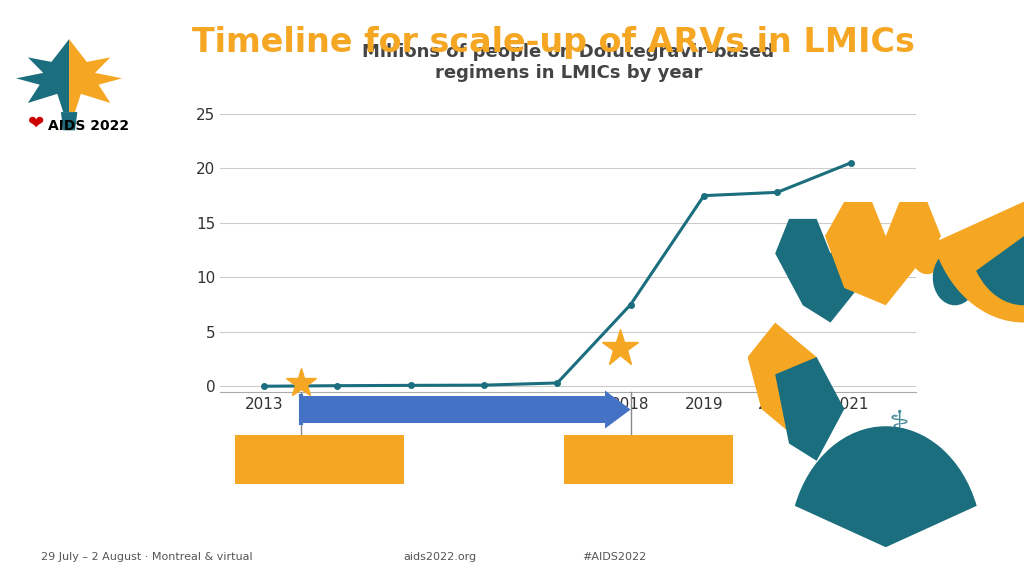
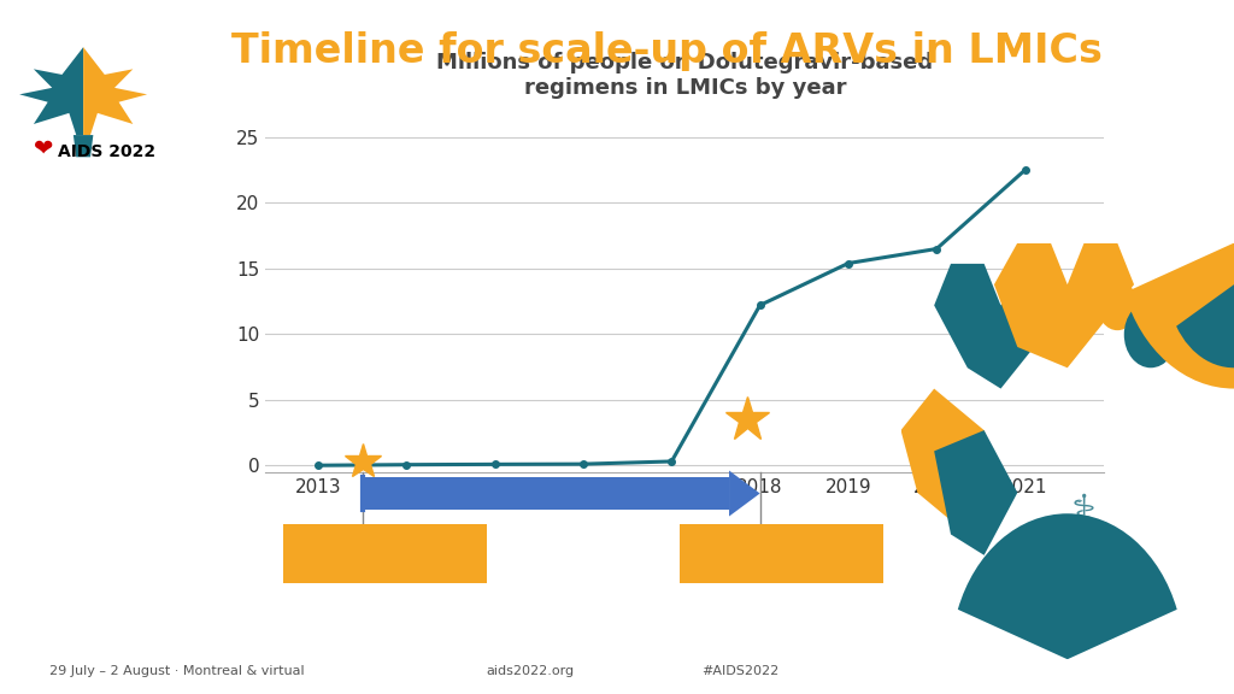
2018: 7.5 -> 12.2
2019: 17.5 -> 15.4
2020: 17.8 -> 16.5
2021: 20.5 -> 22.5
